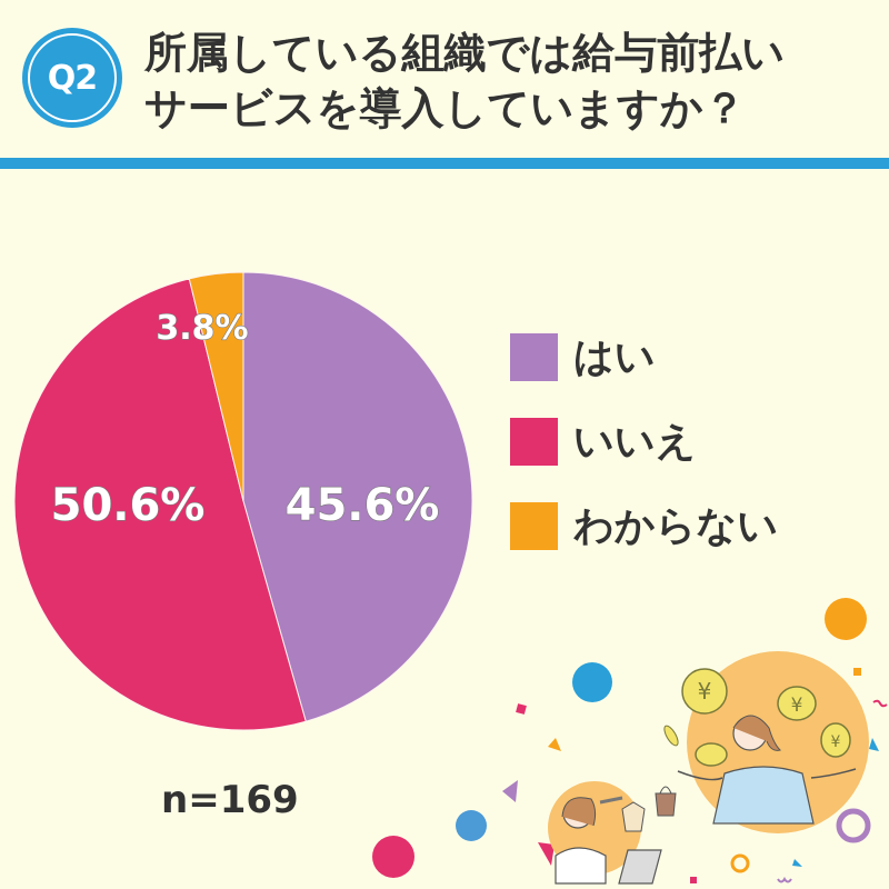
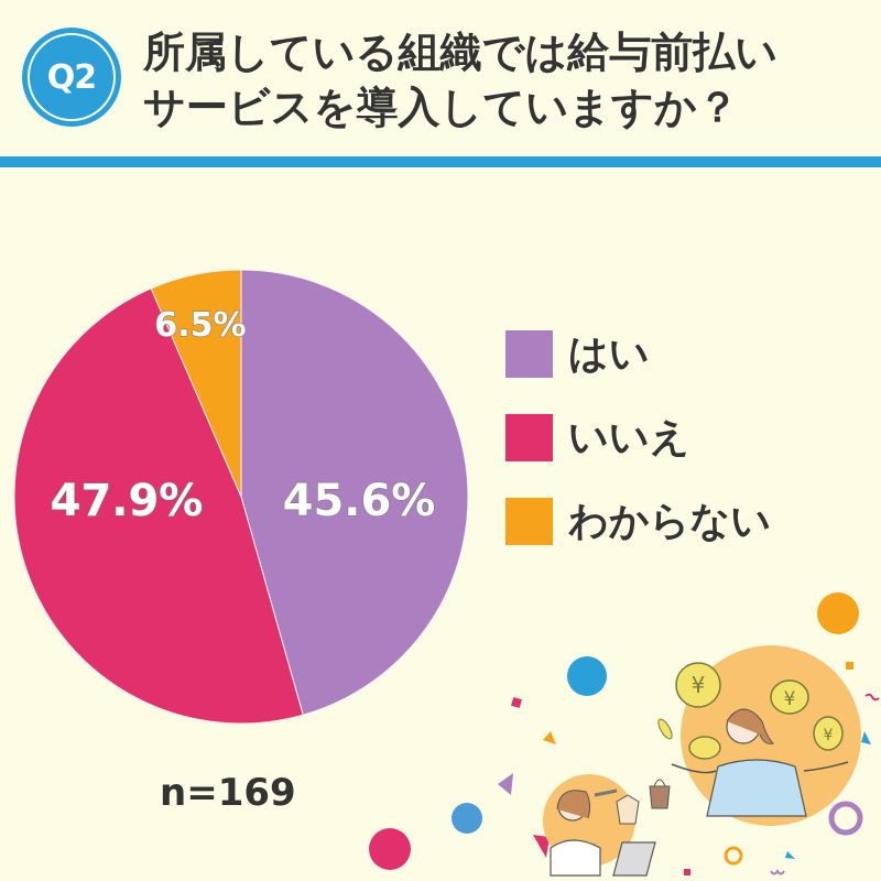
いいえ: 50.6% -> 47.9%
わからない: 3.8% -> 6.5%
